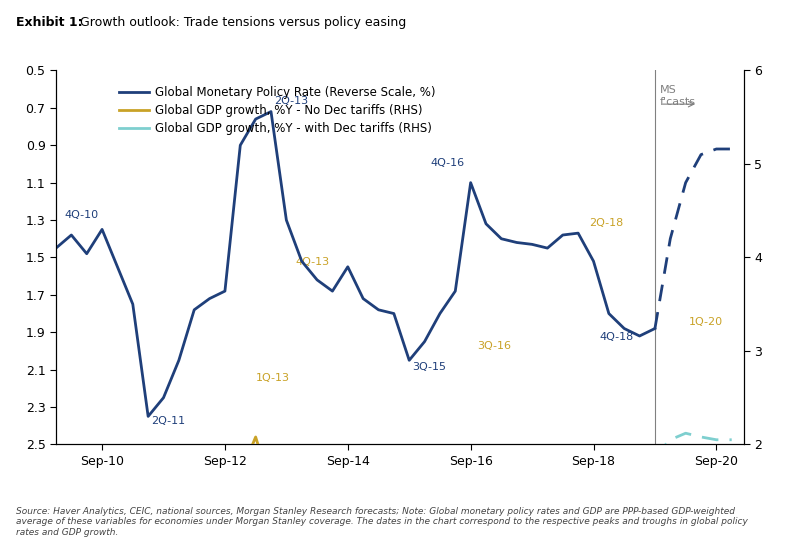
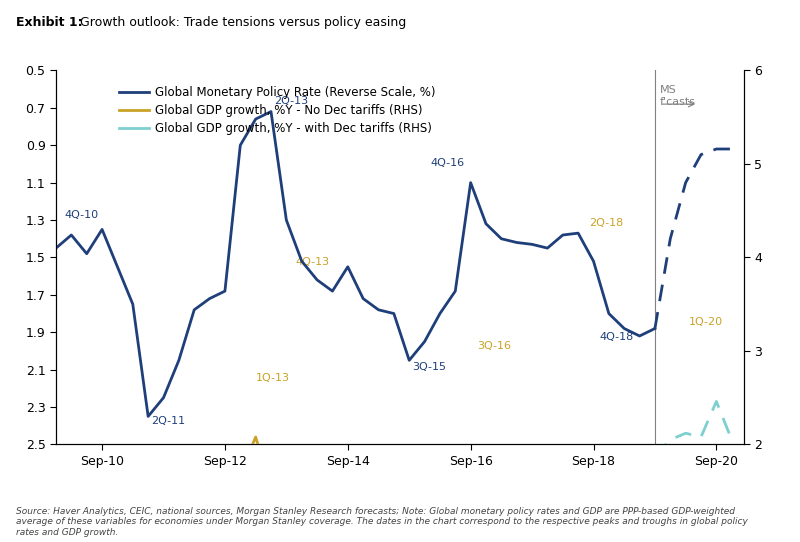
Global GDP growth, %Y - with Dec tariffs (RHS)/Sep-20: 2.05 -> 2.46
